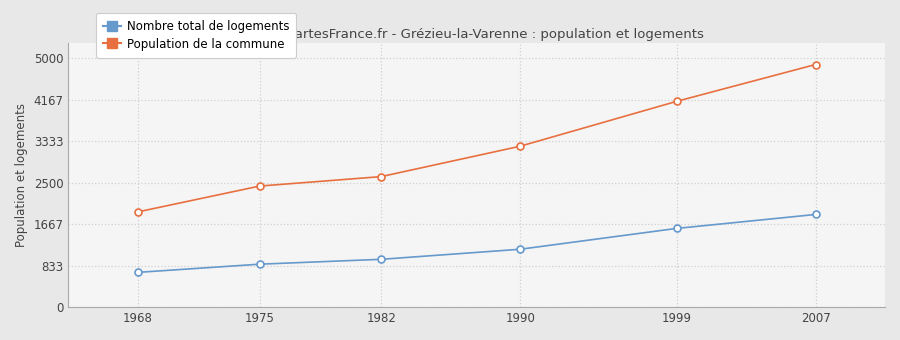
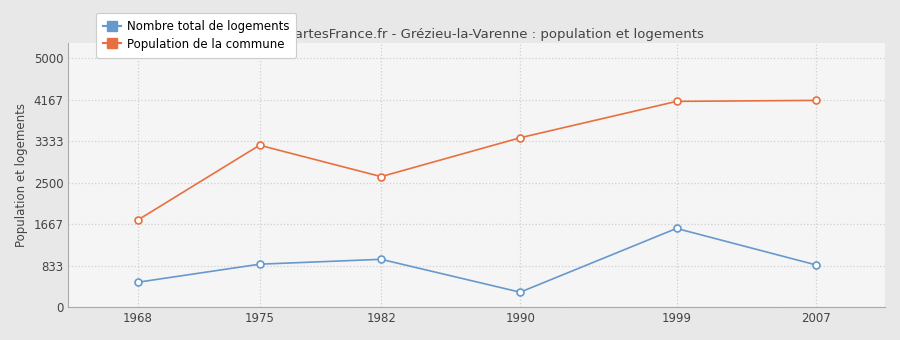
Nombre total de logements/1968: 700 -> 500
Population de la commune/1968: 1910 -> 1750
Population de la commune/1975: 2430 -> 3250
Nombre total de logements/1990: 1160 -> 300
Population de la commune/1990: 3230 -> 3400
Nombre total de logements/2007: 1860 -> 850
Population de la commune/2007: 4870 -> 4150
